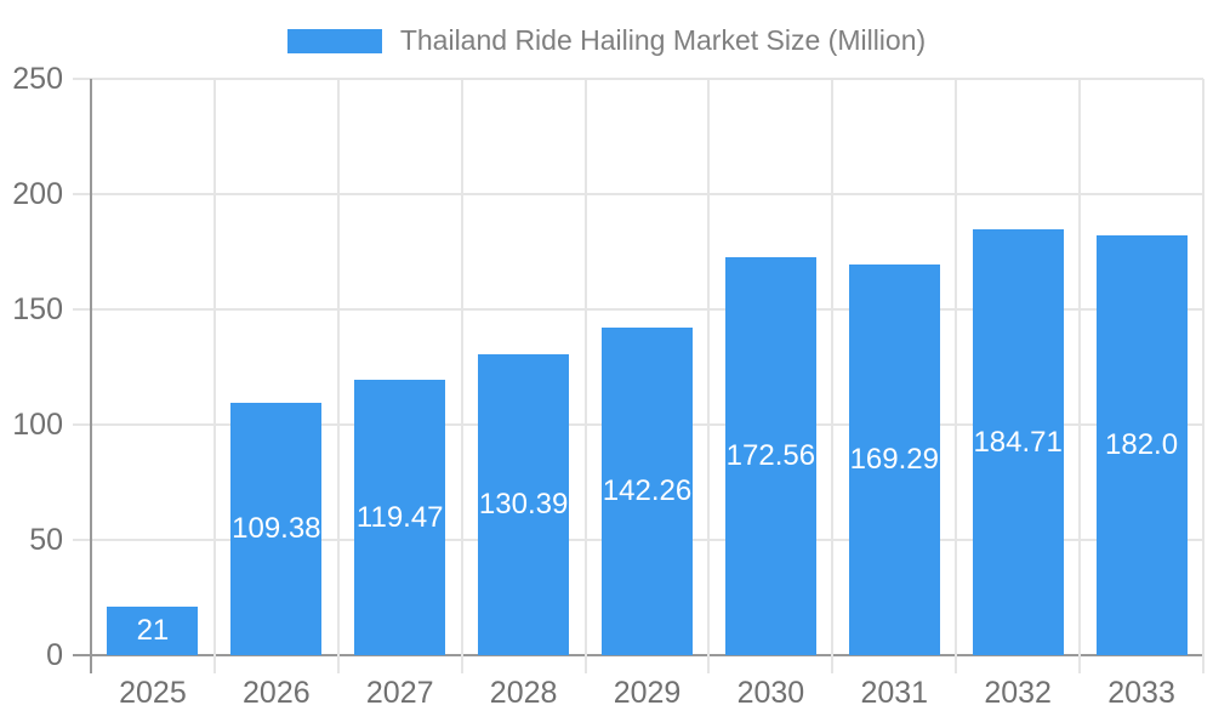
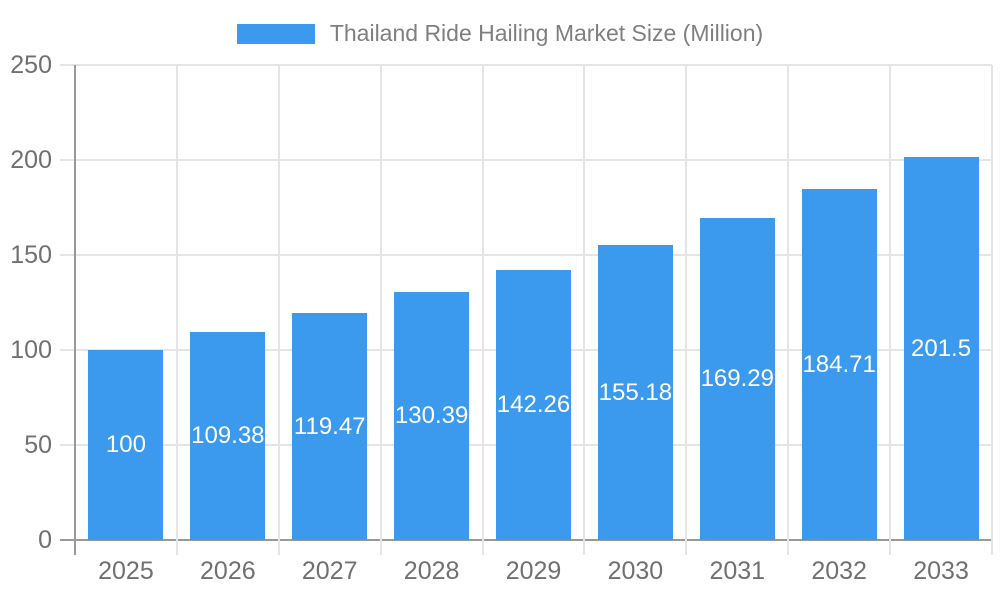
2025: 21 -> 100
2030: 172.56 -> 155.18
2033: 182.0 -> 201.5
